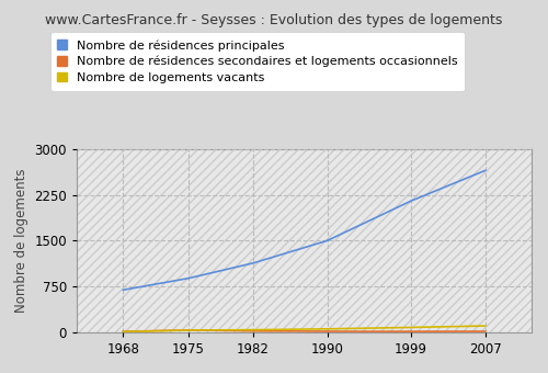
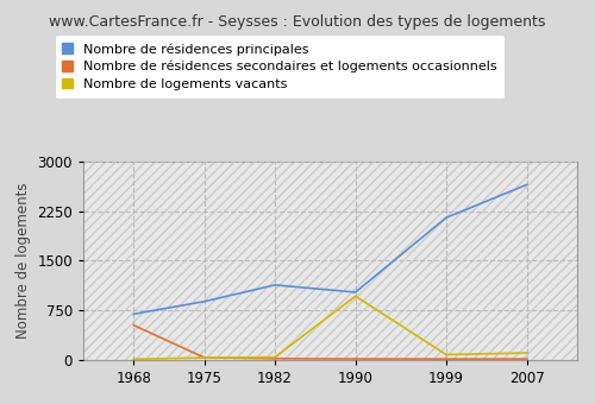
Nombre de résidences secondaires et logements occasionnels/1968: 10 -> 520
Nombre de résidences principales/1990: 1500 -> 1020
Nombre de logements vacants/1990: 50 -> 960
